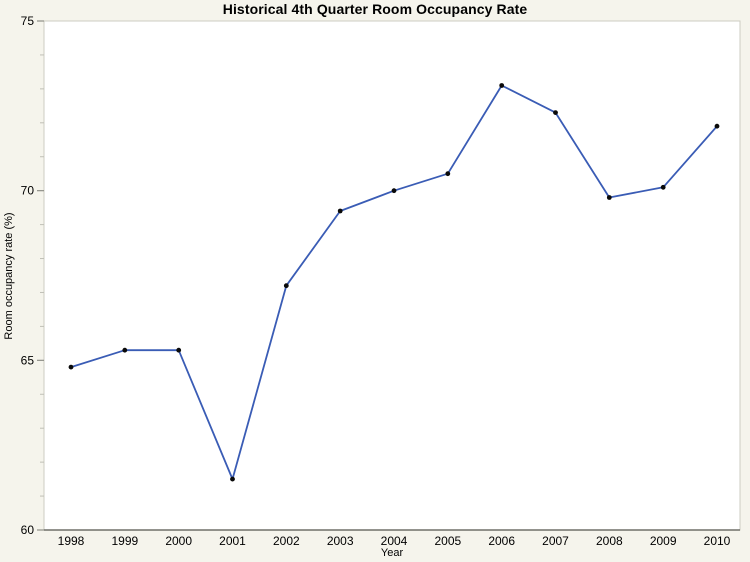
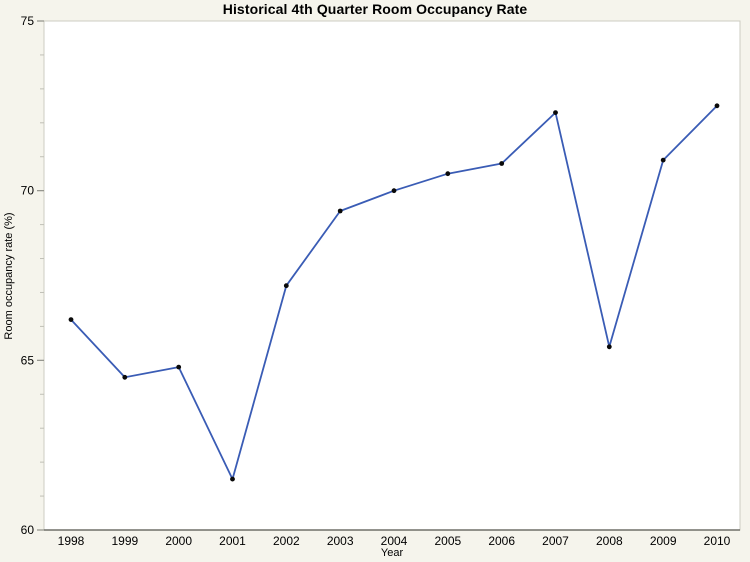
1998: 64.8 -> 66.2
1999: 65.3 -> 64.5
2000: 65.3 -> 64.8
2006: 73.1 -> 70.8
2008: 69.8 -> 65.4
2009: 70.1 -> 70.9
2010: 71.9 -> 72.5
